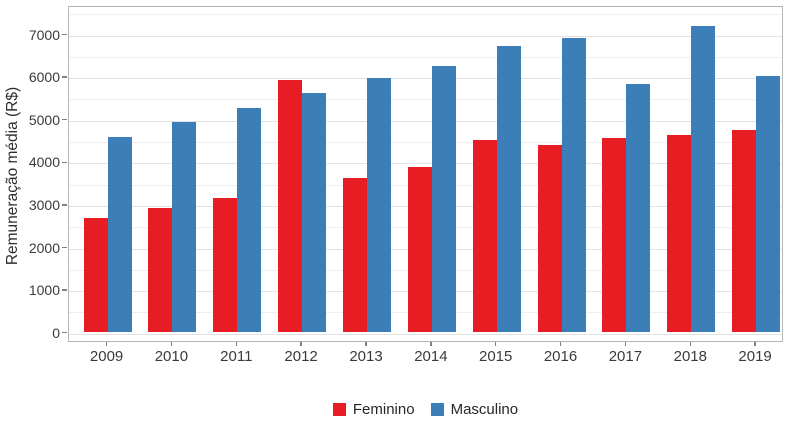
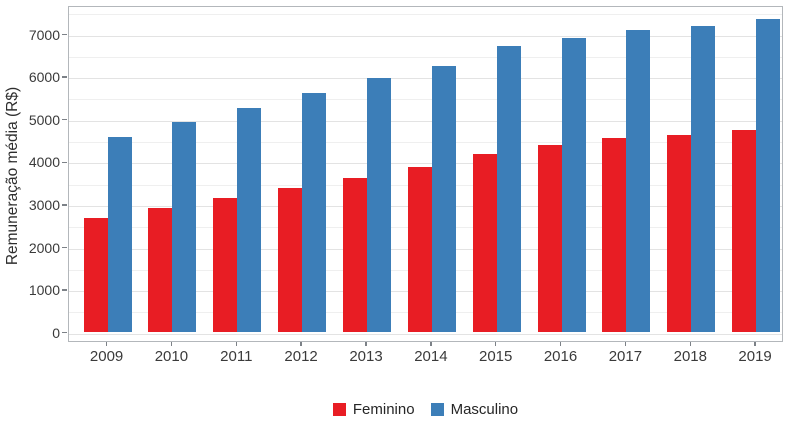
Feminino/2012: 5900 -> 3400
Feminino/2015: 4500 -> 4200
Masculino/2017: 5800 -> 7100
Masculino/2019: 6000 -> 7300
